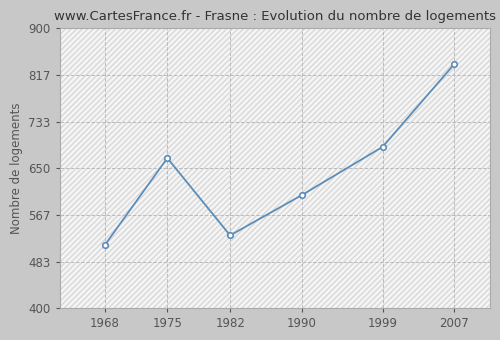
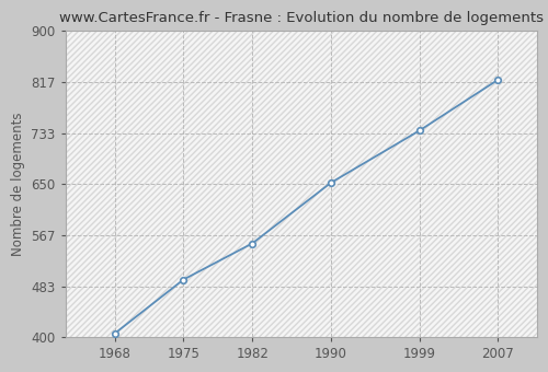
1968: 512 -> 406
1975: 668 -> 494
1982: 530 -> 553
1990: 602 -> 652
1999: 688 -> 737
2007: 836 -> 820
